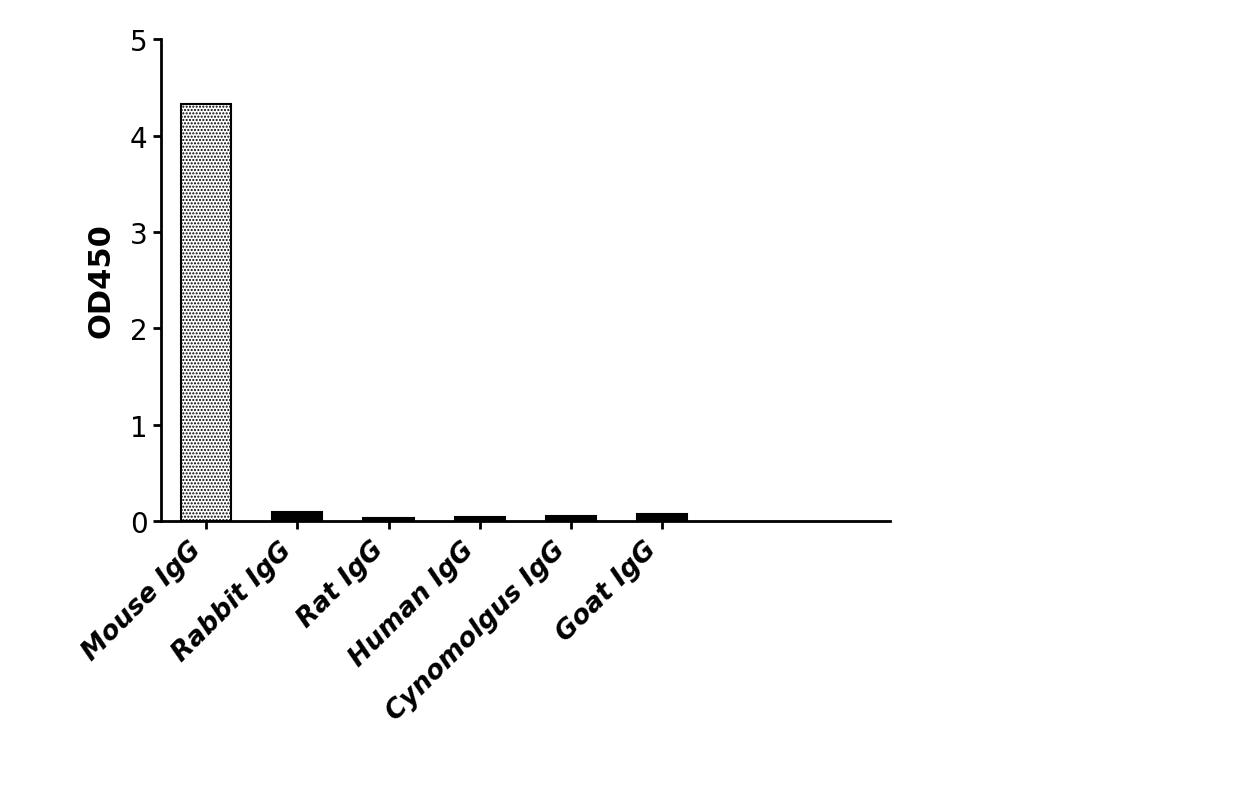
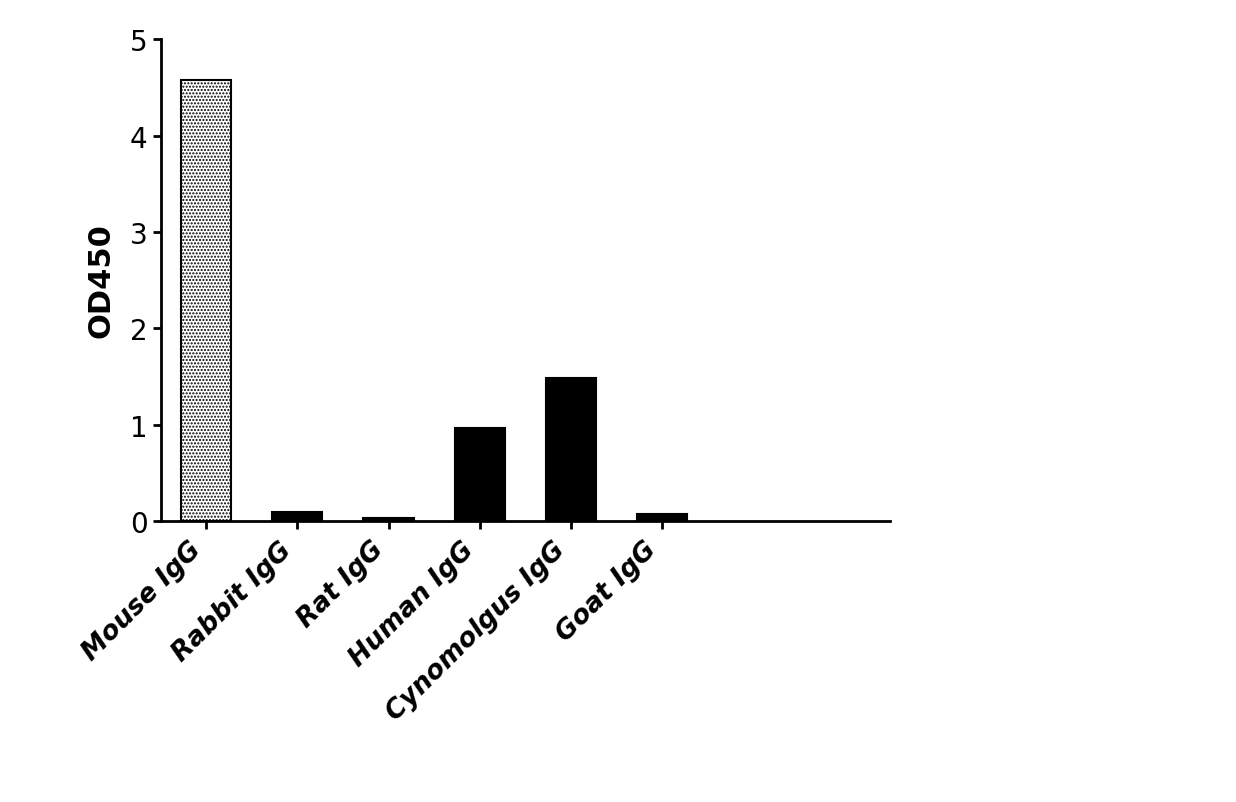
Mouse IgG: 4.33 -> 4.58
Human IgG: 0.04 -> 0.96
Cynomolgus IgG: 0.05 -> 1.48
